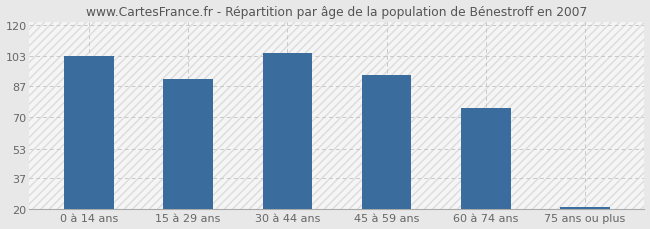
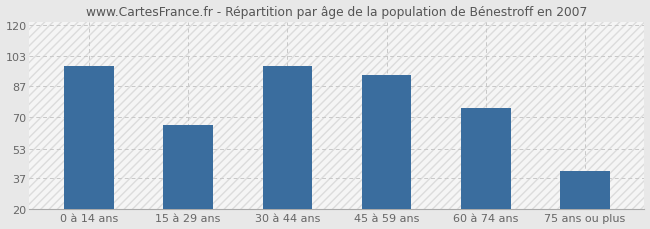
0 à 14 ans: 103 -> 98
15 à 29 ans: 91 -> 66
30 à 44 ans: 105 -> 98
75 ans ou plus: 21 -> 41
